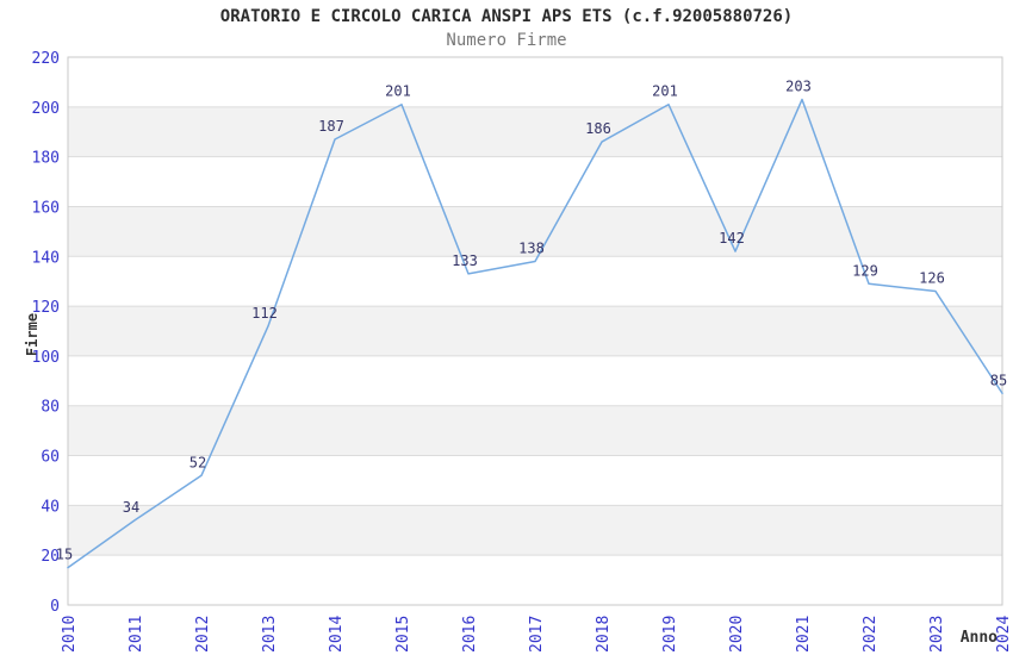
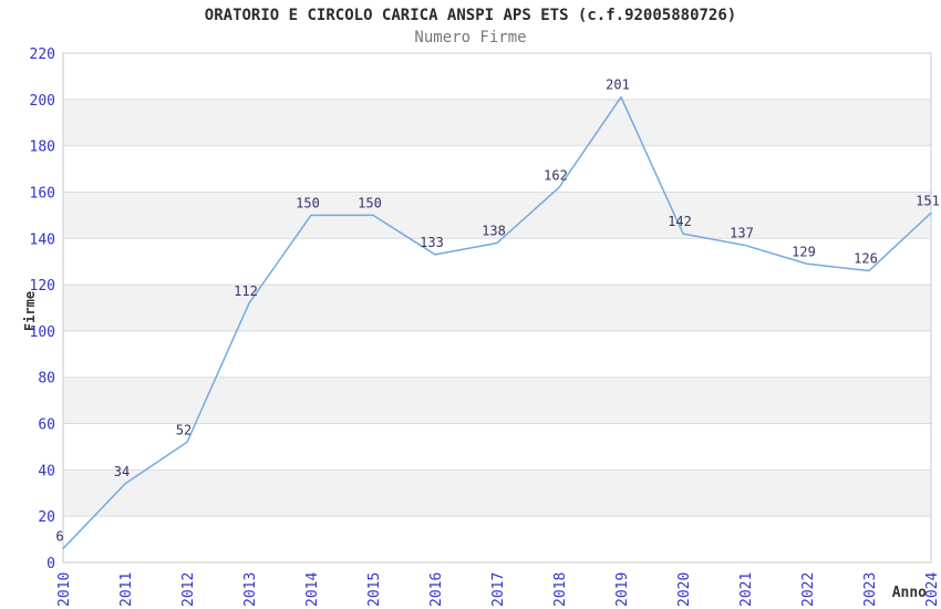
2010: 15 -> 6
2014: 187 -> 150
2015: 201 -> 150
2018: 186 -> 162
2021: 203 -> 137
2024: 85 -> 151
